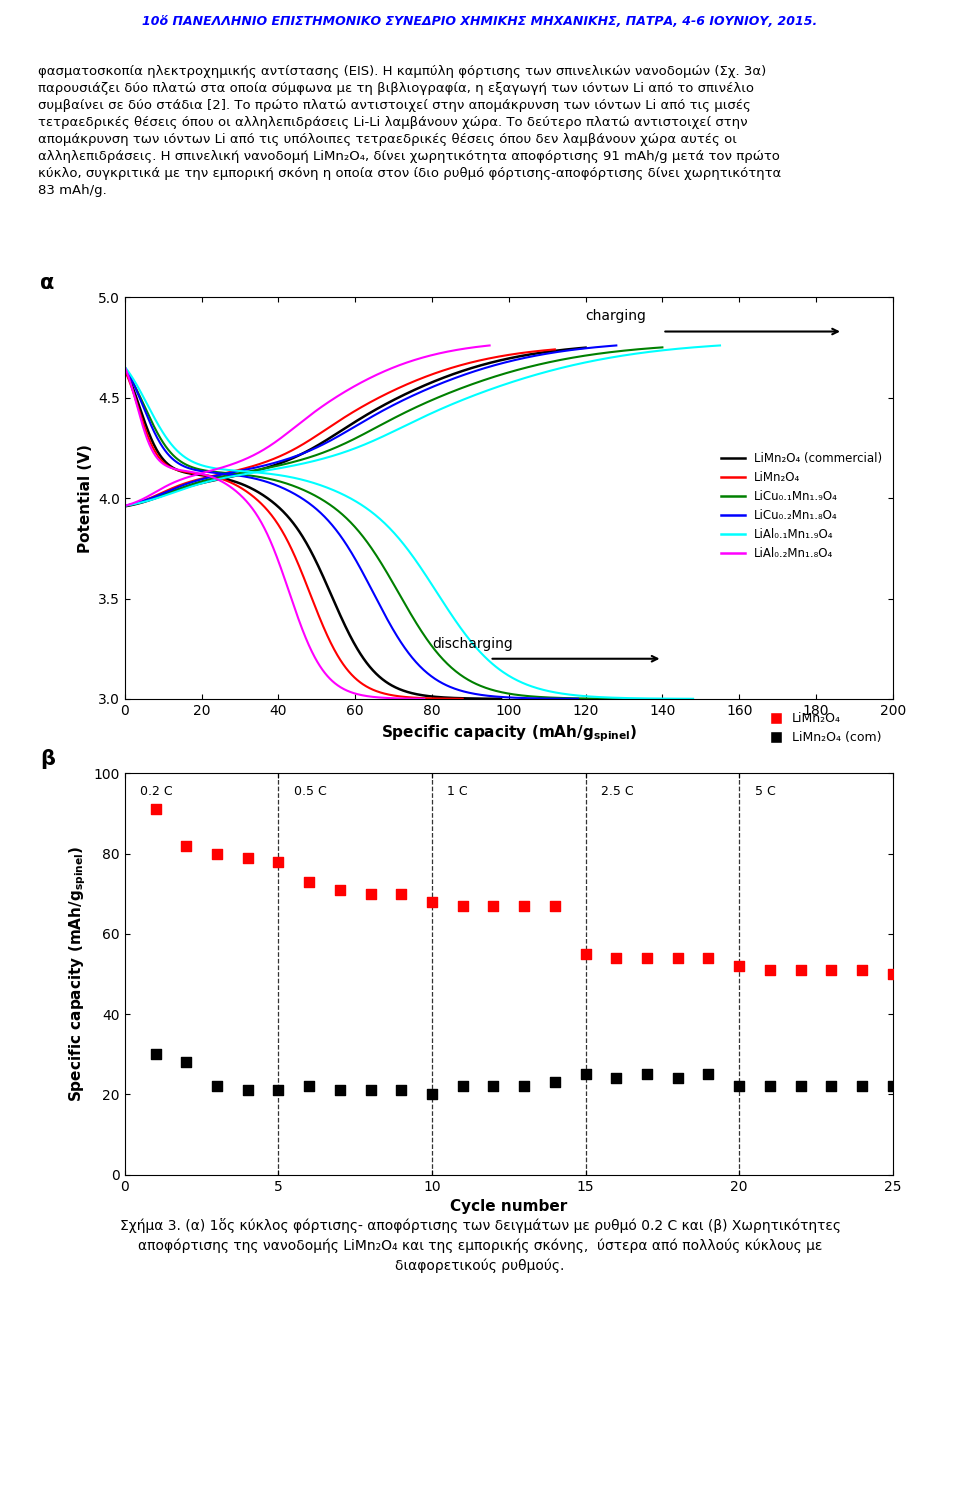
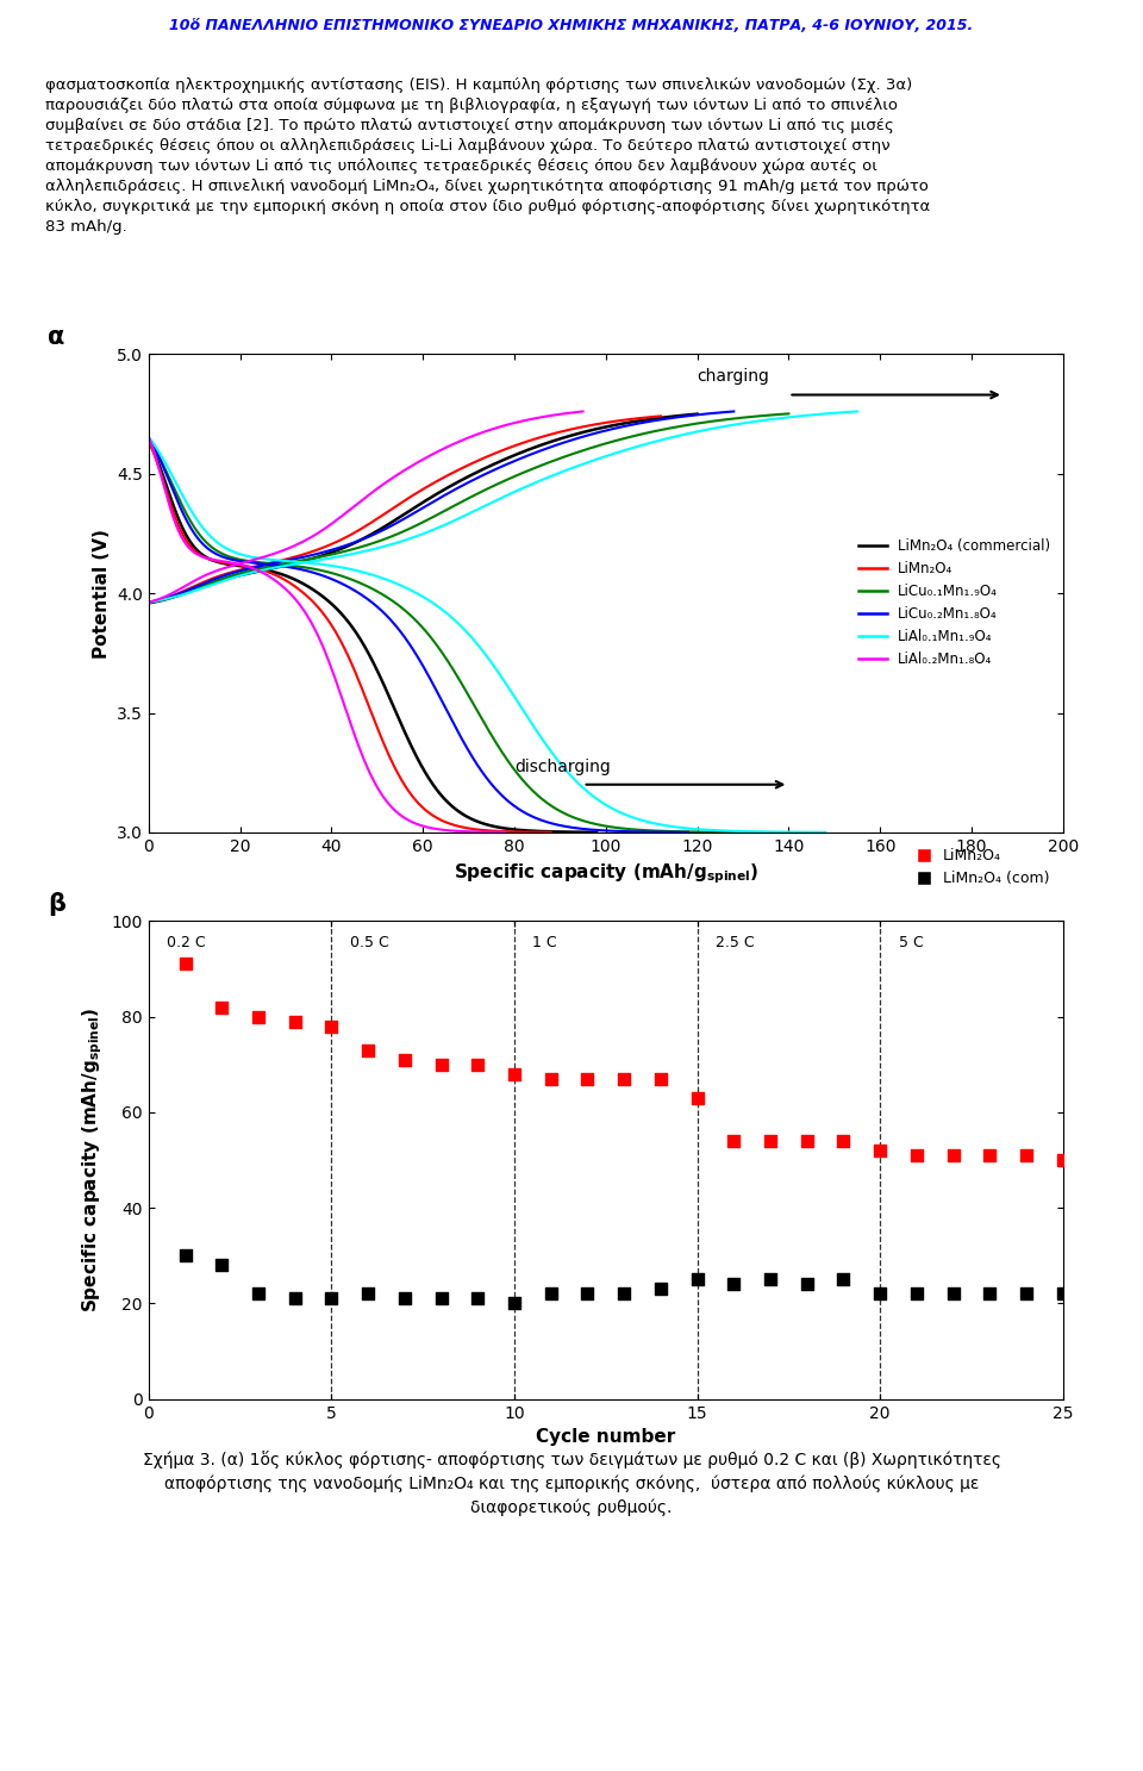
LiMn₂O₄/15: 55 -> 63
